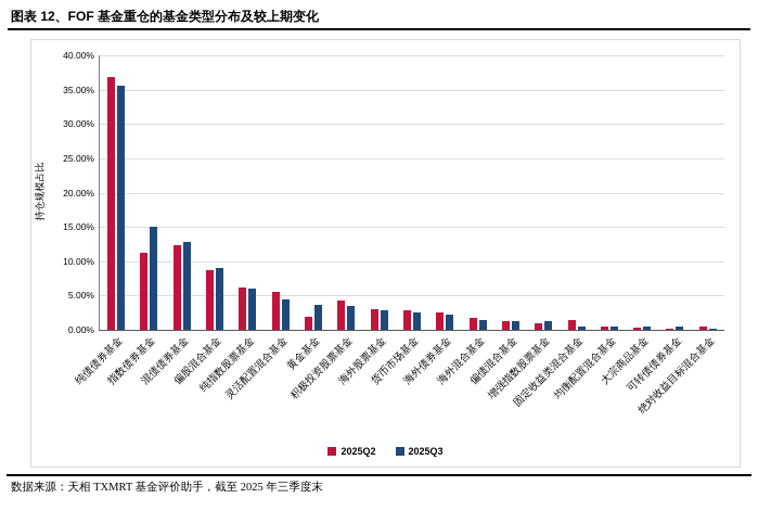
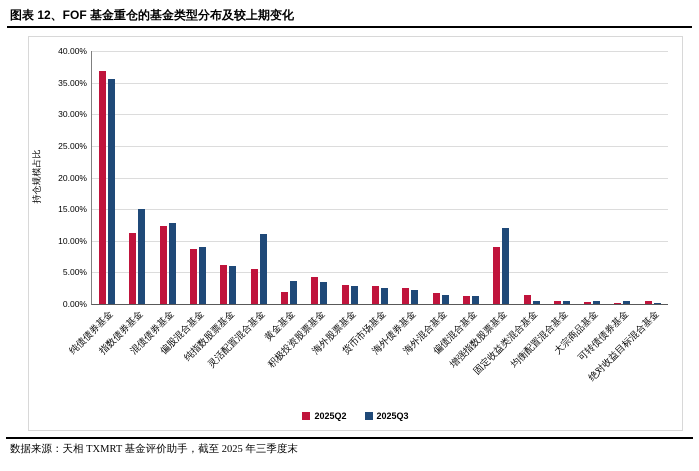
2025Q3/灵活配置混合基金: 4% -> 11%
2025Q2/增强指数股票基金: 1% -> 9%
2025Q3/增强指数股票基金: 1% -> 12%
